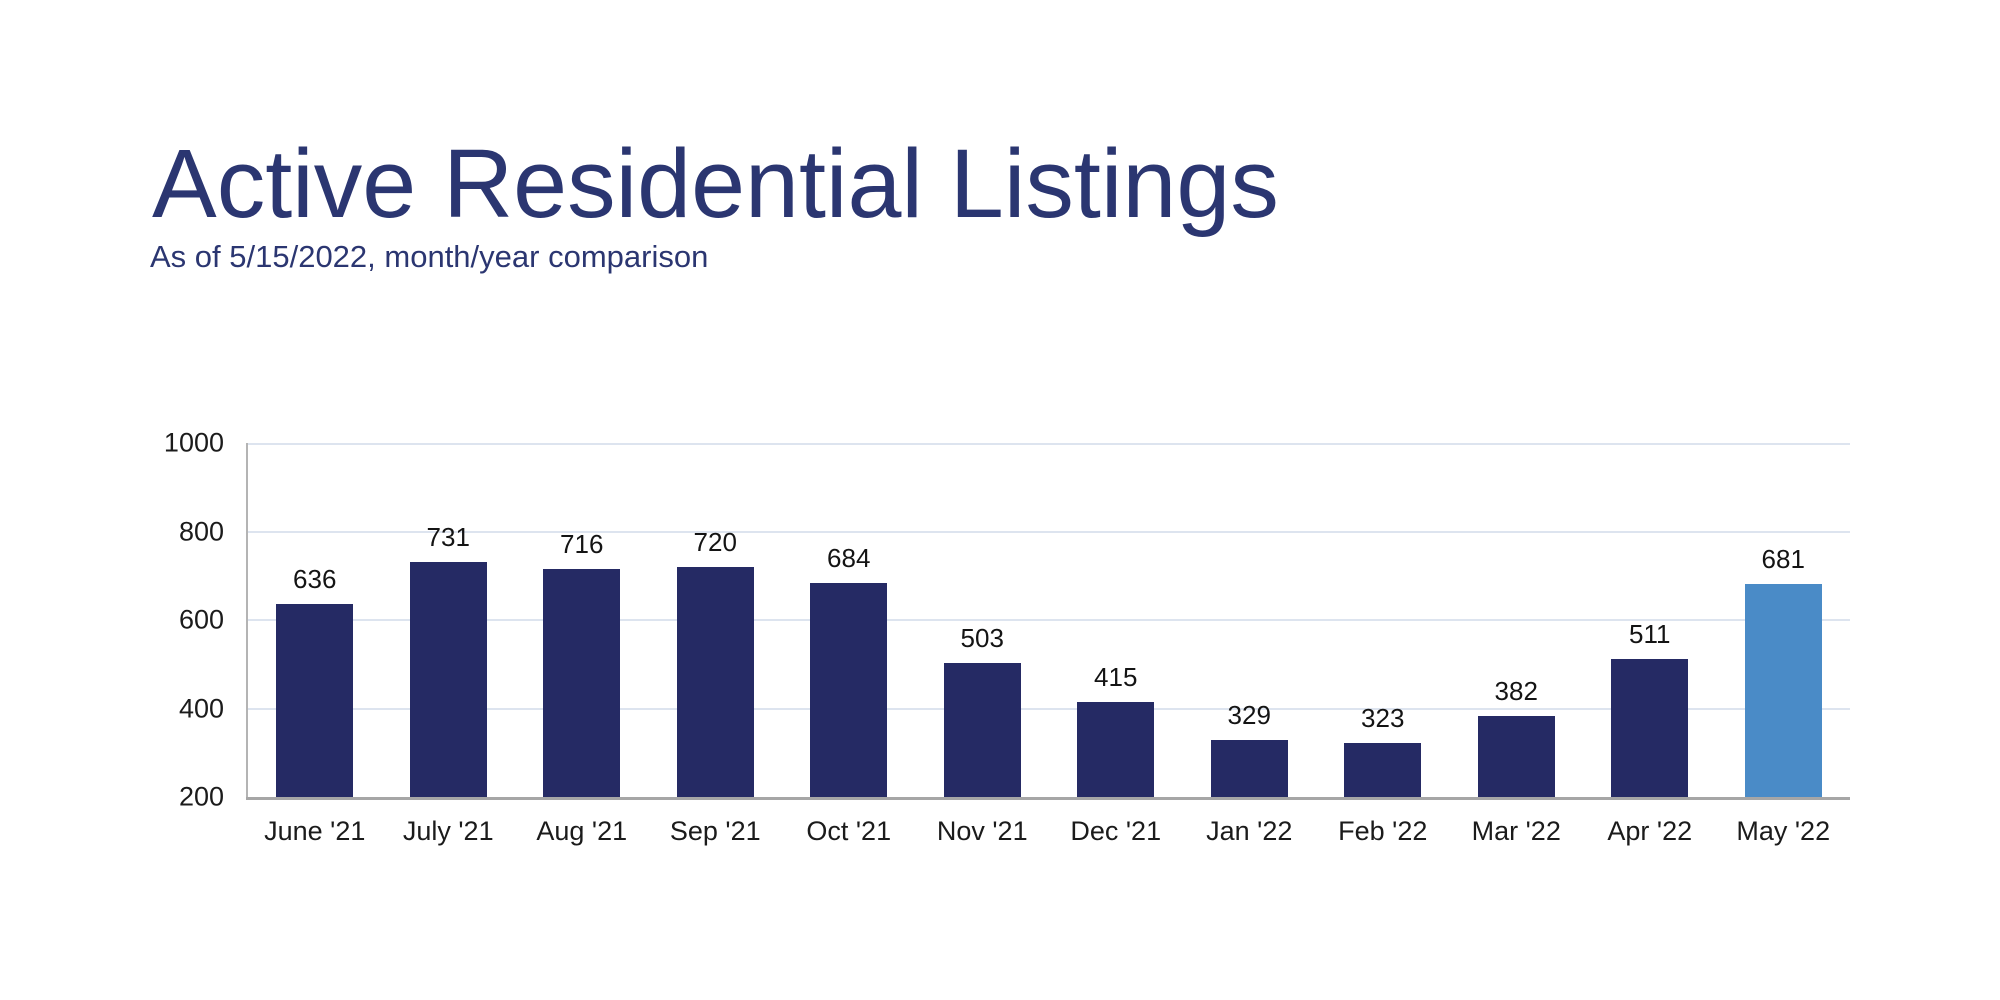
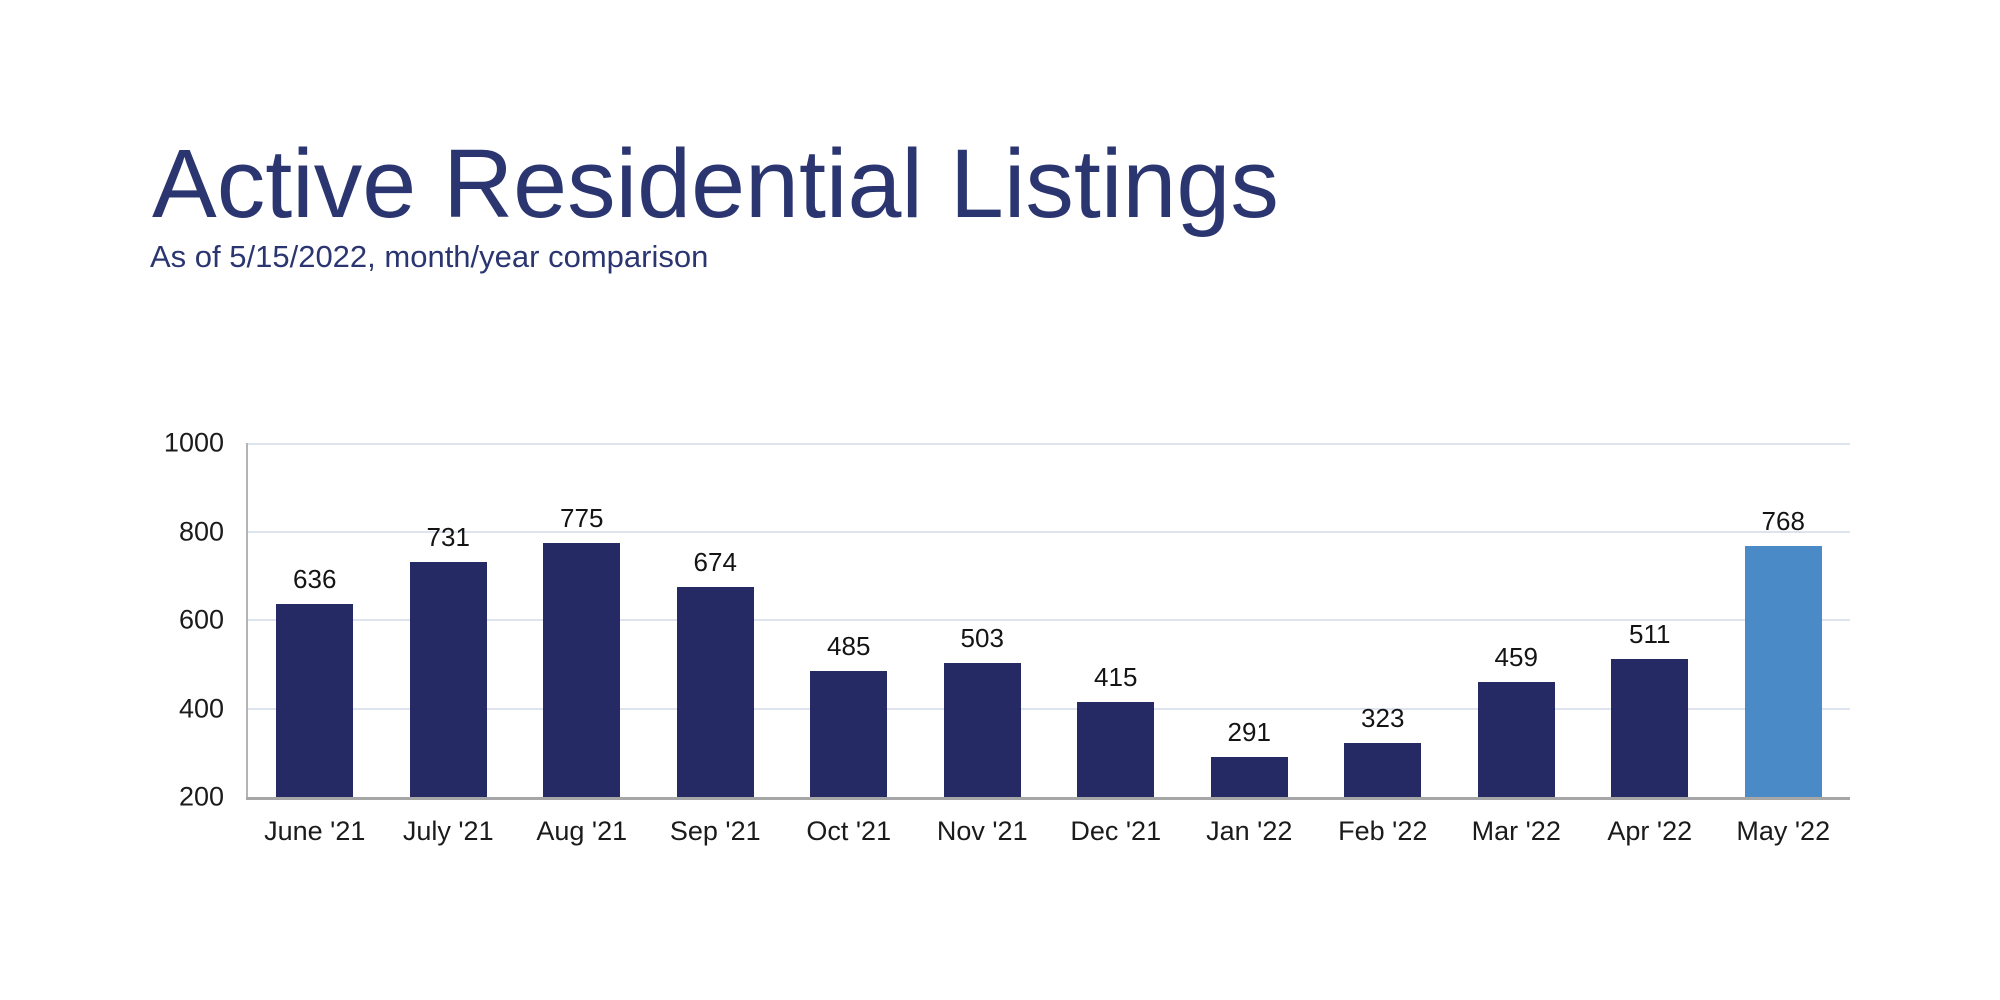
Aug '21: 716 -> 775
Sep '21: 720 -> 674
Oct '21: 684 -> 485
Jan '22: 329 -> 291
Mar '22: 382 -> 459
May '22: 681 -> 768
